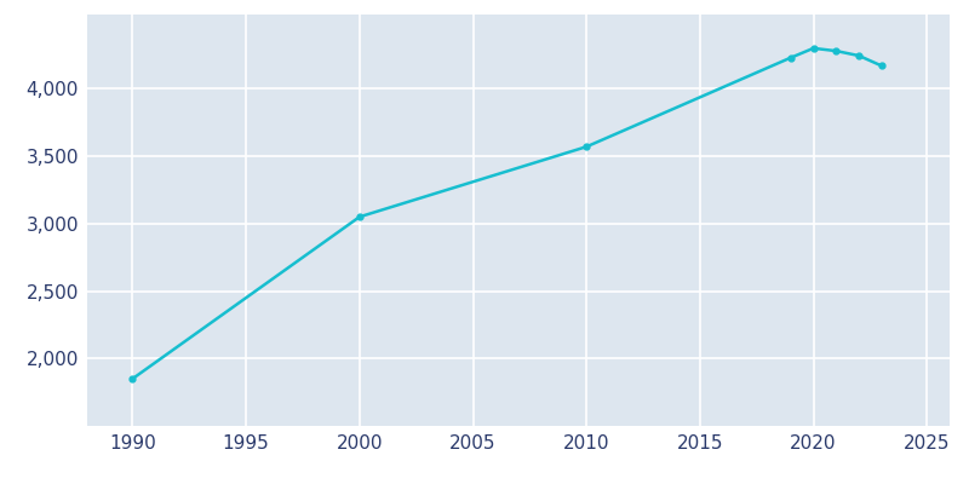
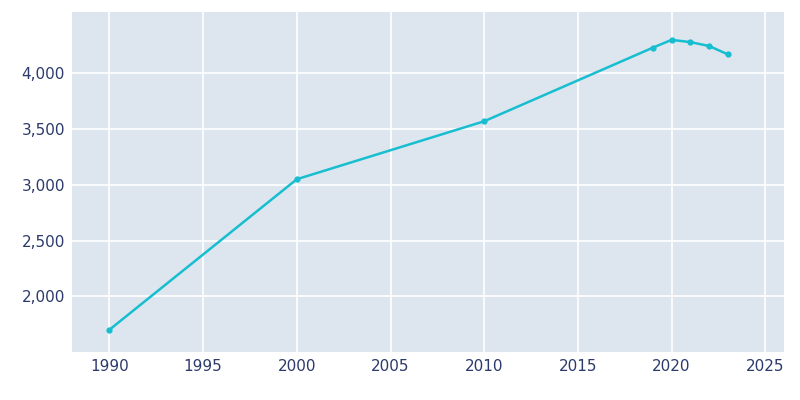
1990: 1,850 -> 1,700
